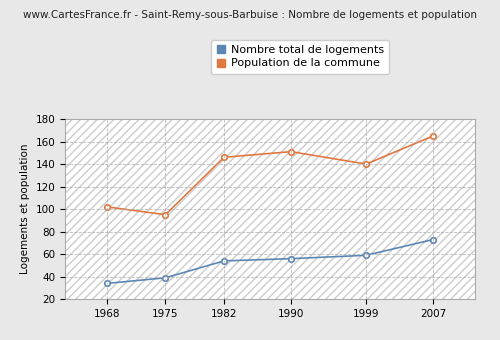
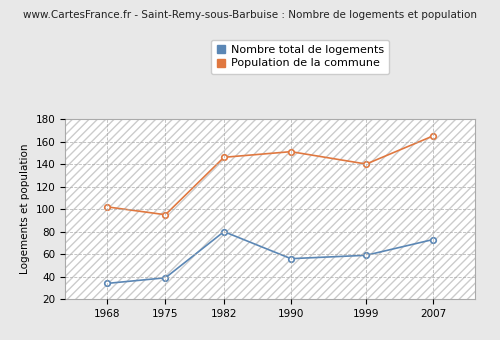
Nombre total de logements/1982: 54 -> 80
